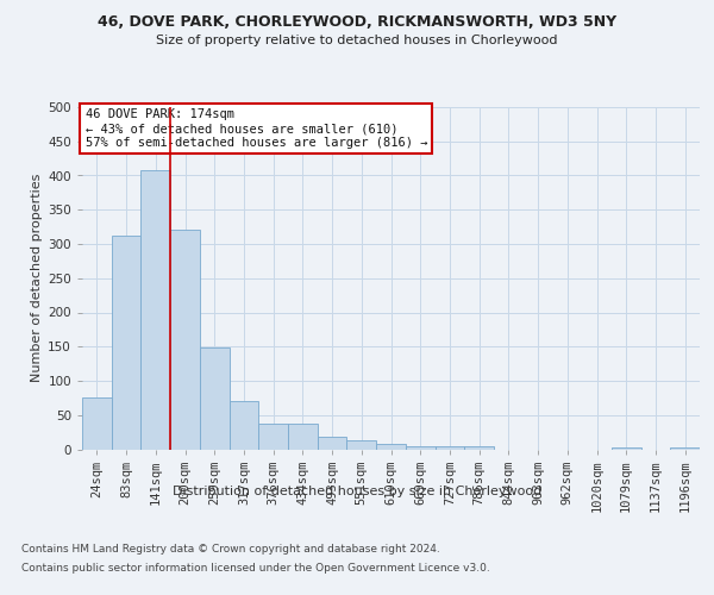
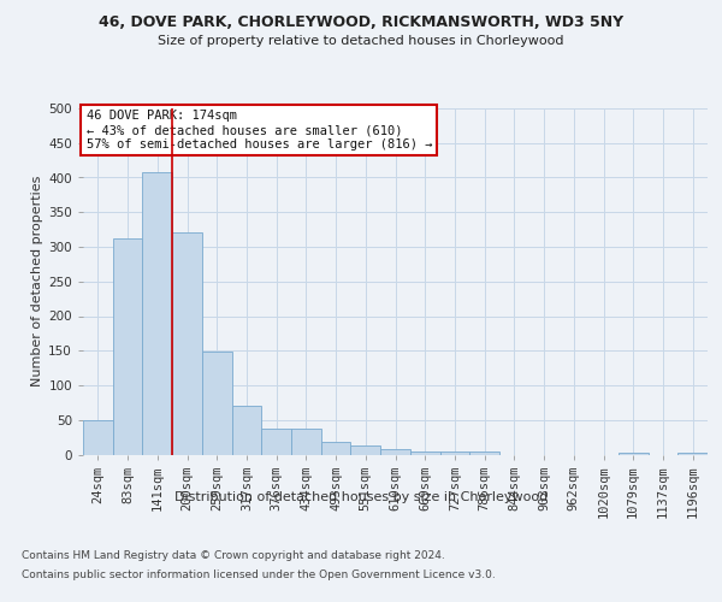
24sqm: 75 -> 50
